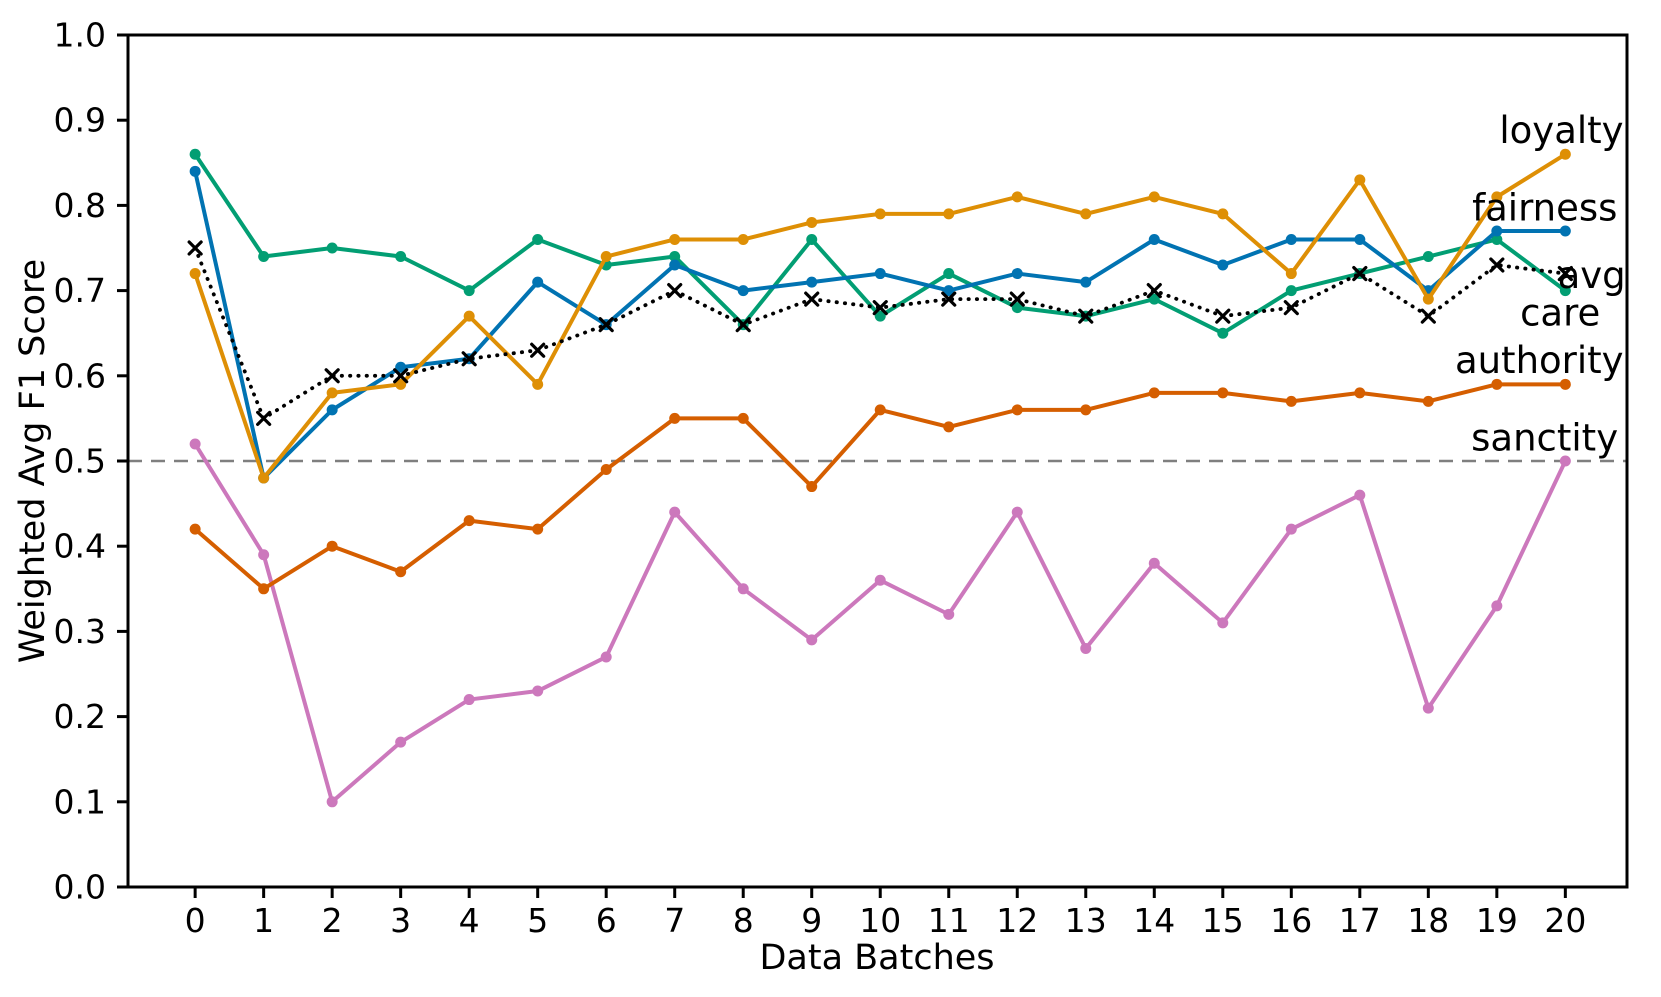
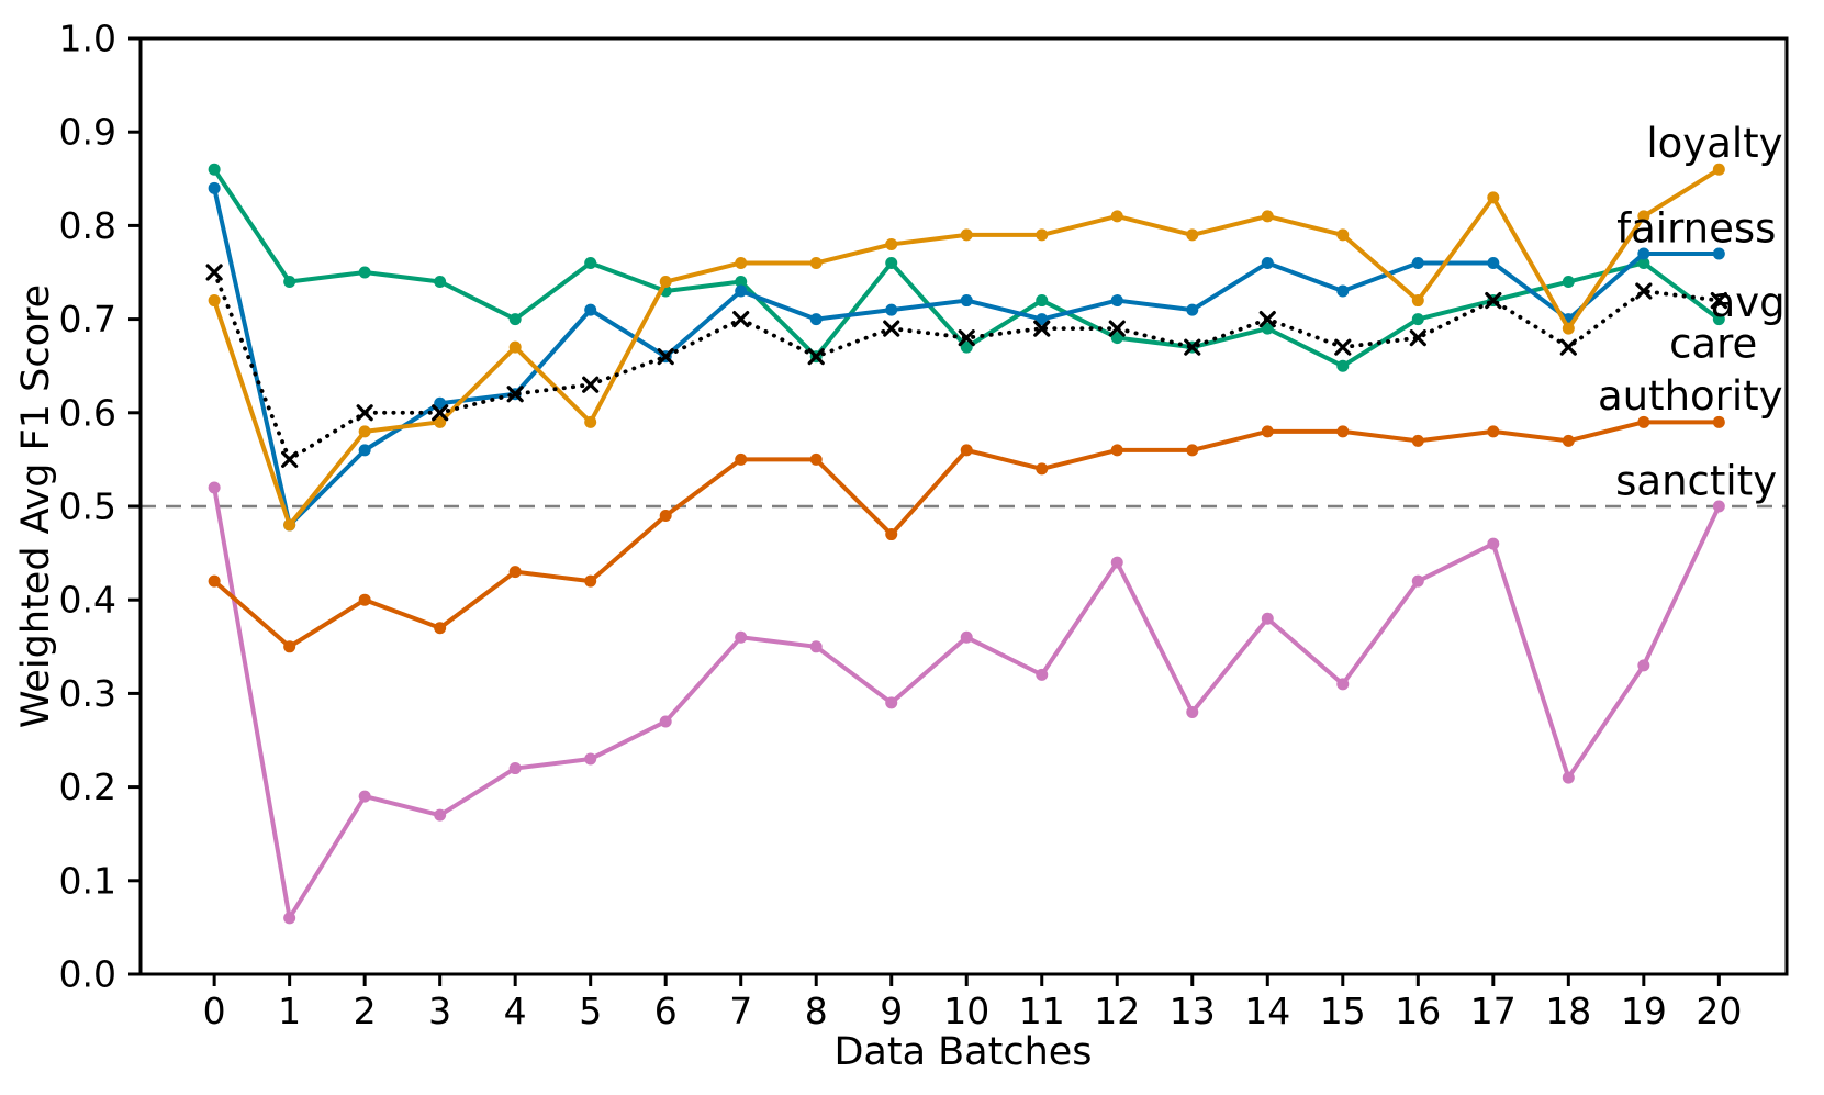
sanctity/1: 0.39 -> 0.06
sanctity/2: 0.10 -> 0.19
sanctity/7: 0.44 -> 0.36
